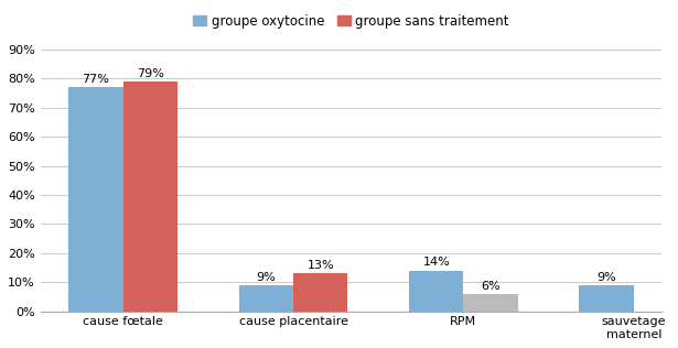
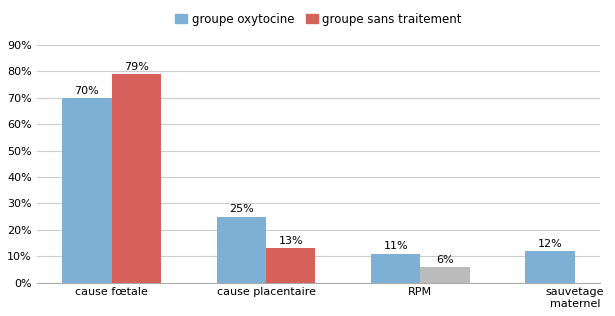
groupe oxytocine/cause fœtale: 77% -> 70%
groupe oxytocine/cause placentaire: 9% -> 25%
groupe oxytocine/RPM: 14% -> 11%
groupe oxytocine/sauvetage maternel: 9% -> 12%
